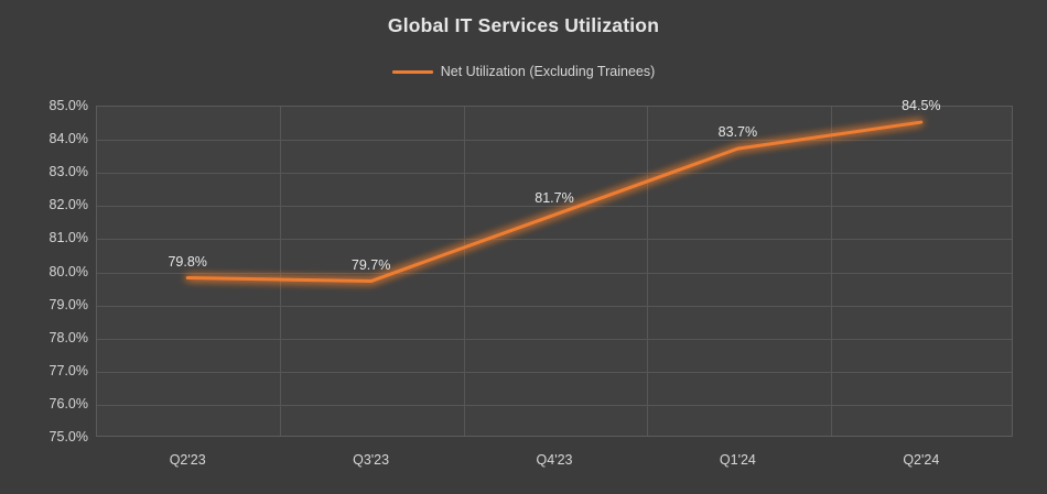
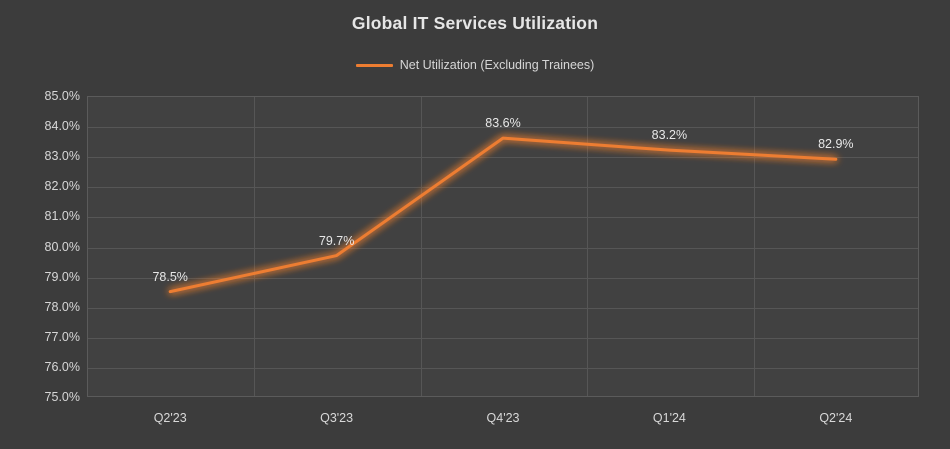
Q2'23: 79.8% -> 78.5%
Q4'23: 81.7% -> 83.6%
Q1'24: 83.7% -> 83.2%
Q2'24: 84.5% -> 82.9%
